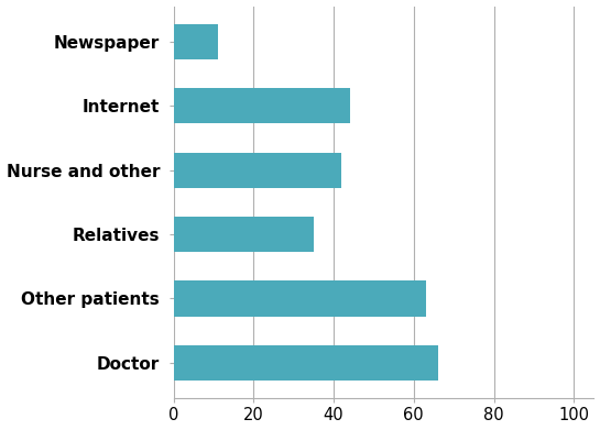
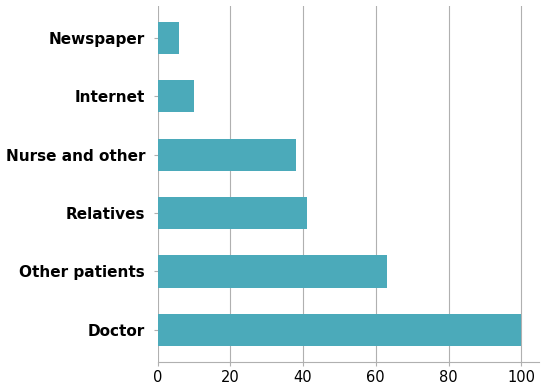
Newspaper: 11 -> 6
Internet: 44 -> 10
Nurse and other: 42 -> 38
Relatives: 35 -> 41
Doctor: 66 -> 100
